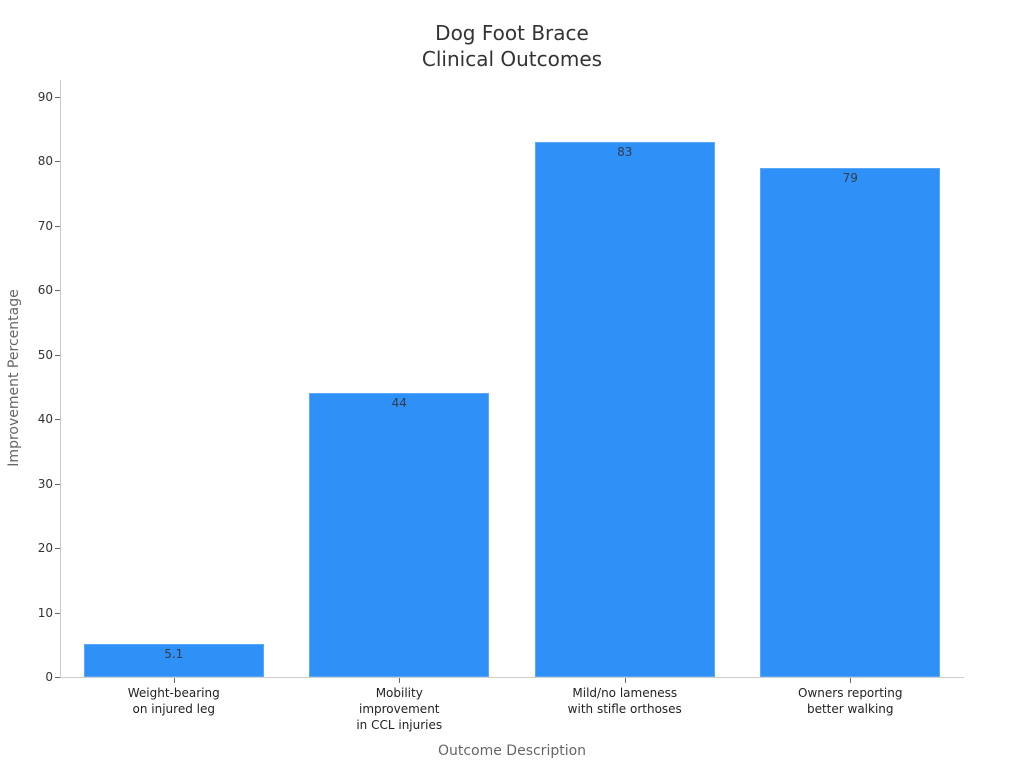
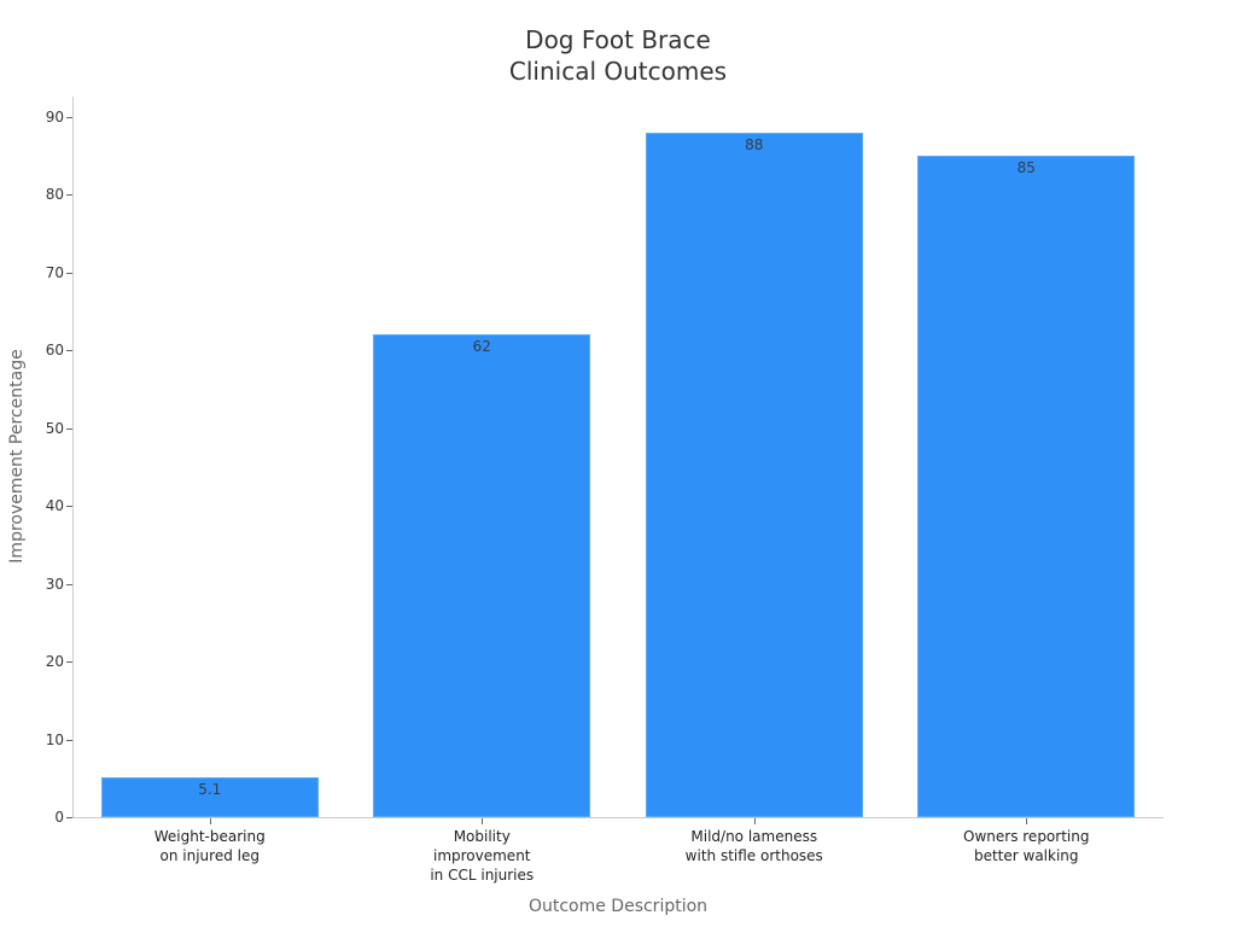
Mobility improvement in CCL injuries: 44 -> 62
Mild/no lameness with stifle orthoses: 83 -> 88
Owners reporting better walking: 79 -> 85
